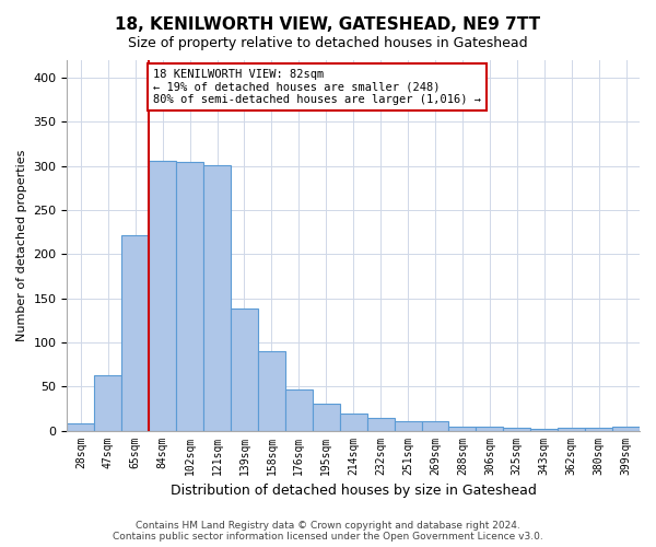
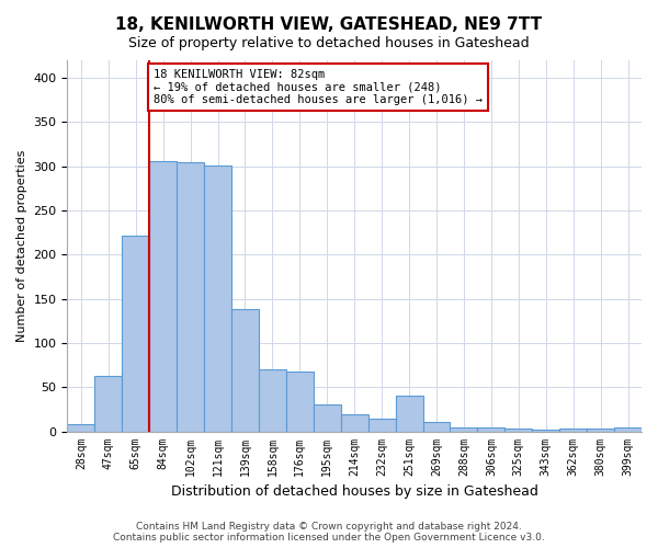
158sqm: 90 -> 70
176sqm: 46 -> 68
251sqm: 11 -> 40
